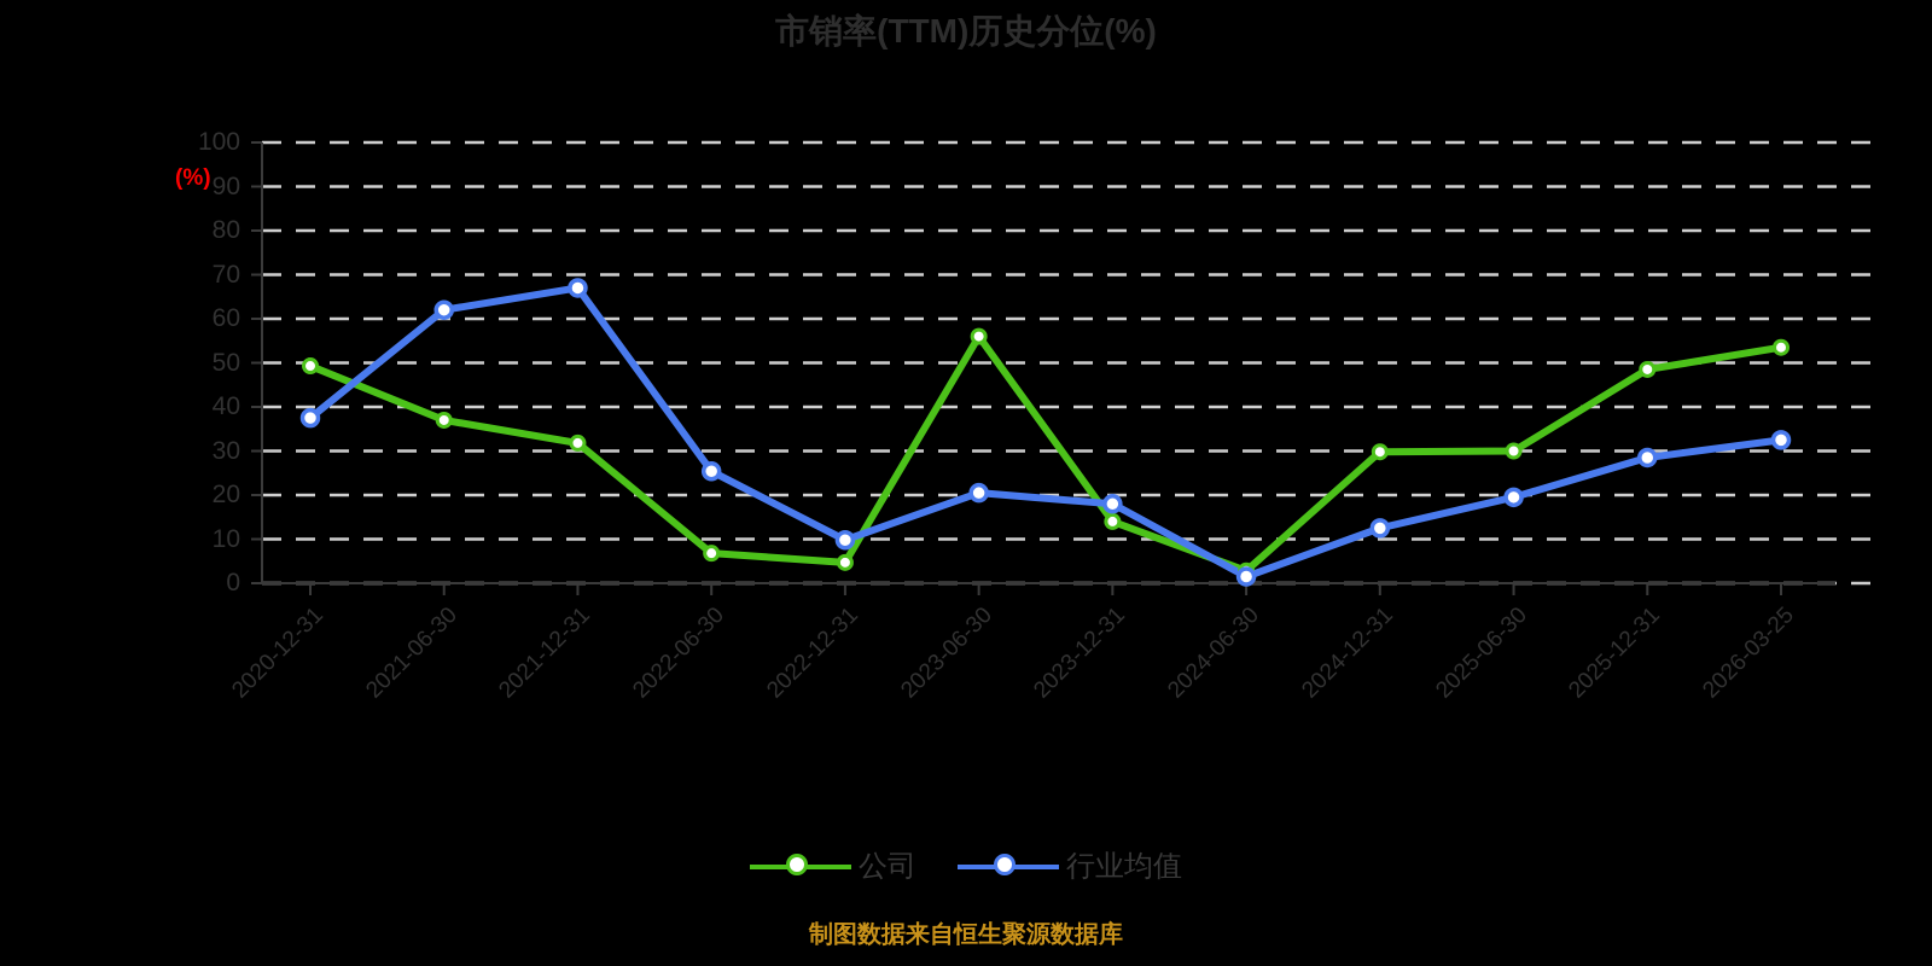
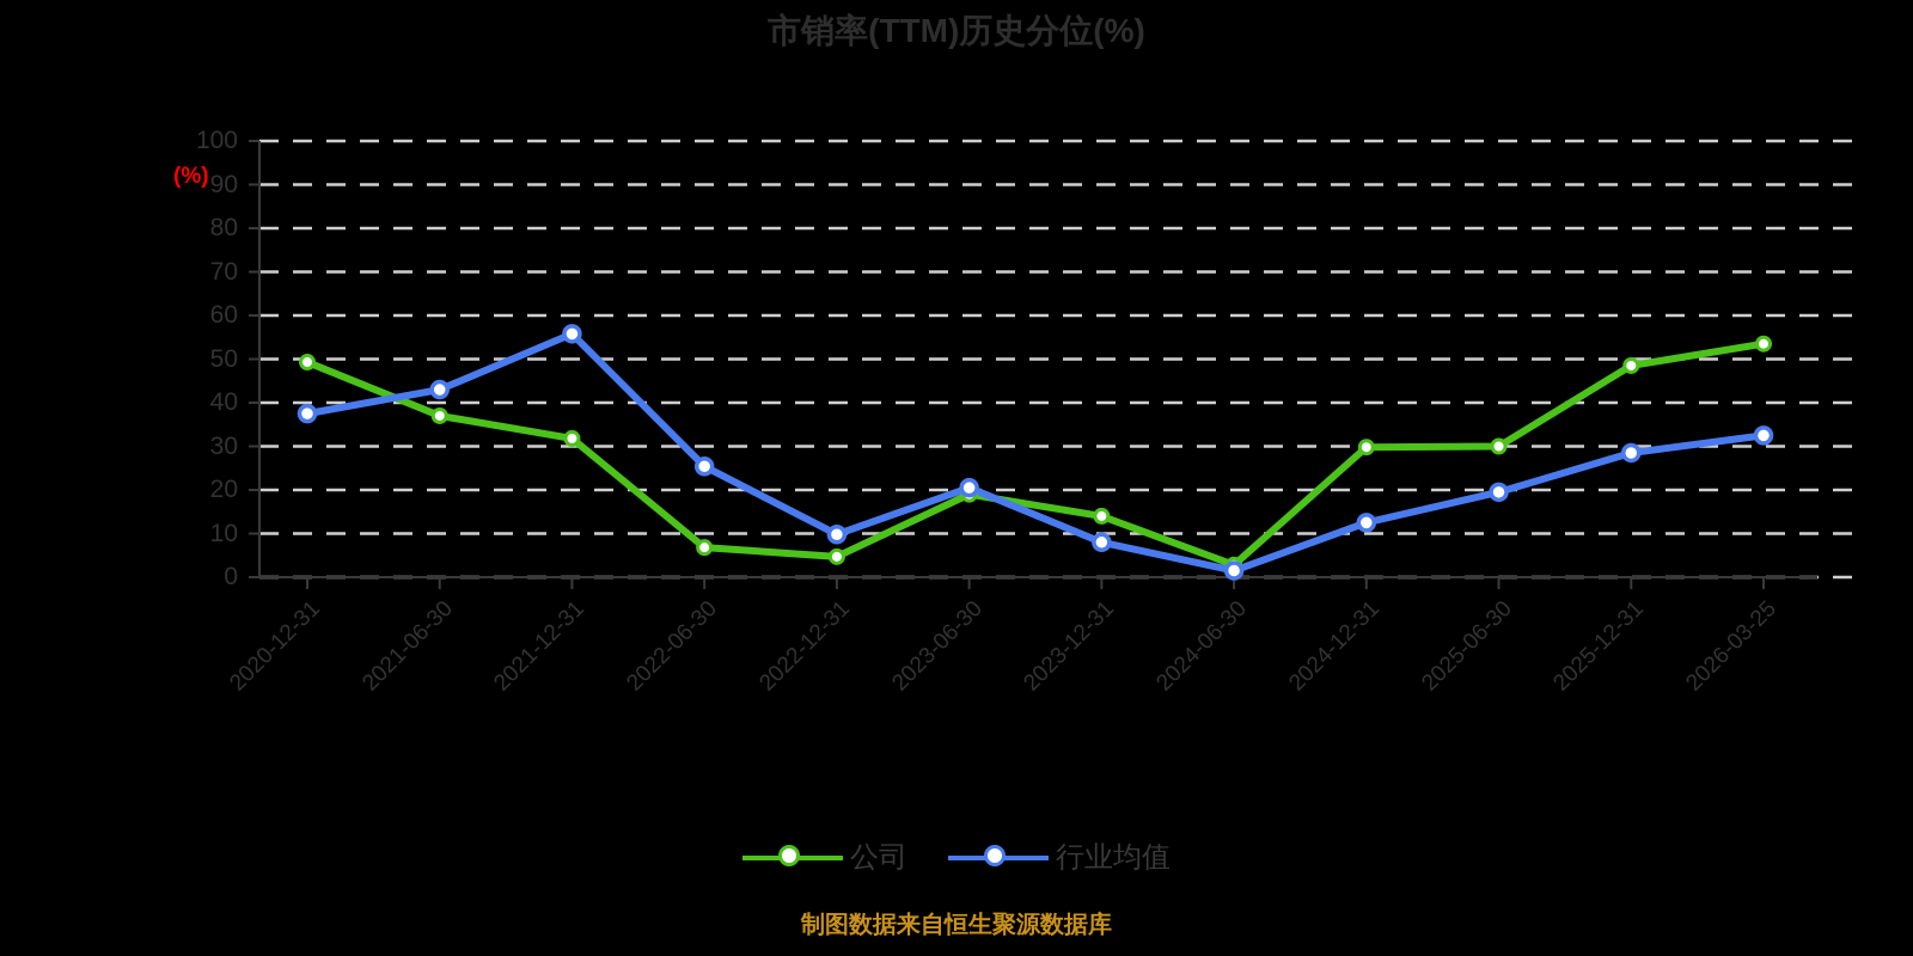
行业均值/2021-06-30: 62 -> 43
行业均值/2021-12-31: 67 -> 56
公司/2023-06-30: 56 -> 19
行业均值/2023-12-31: 18 -> 8
